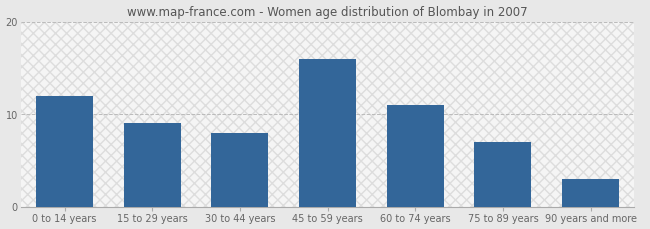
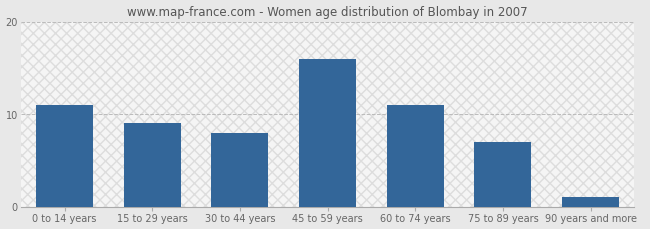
0 to 14 years: 12 -> 11
90 years and more: 3 -> 1
